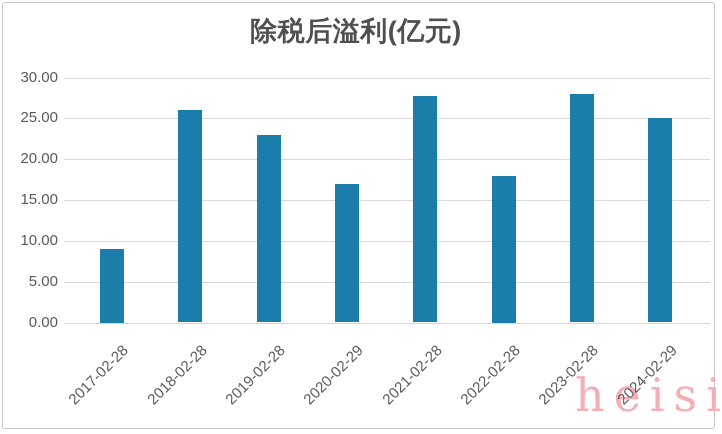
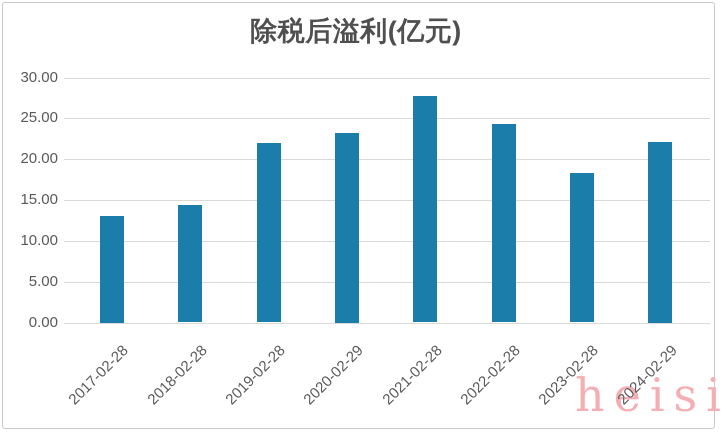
2017-02-28: 9 -> 13
2018-02-28: 26 -> 14
2019-02-28: 23 -> 22
2020-02-29: 17 -> 23
2022-02-28: 18 -> 24
2023-02-28: 28 -> 18
2024-02-29: 25 -> 22
